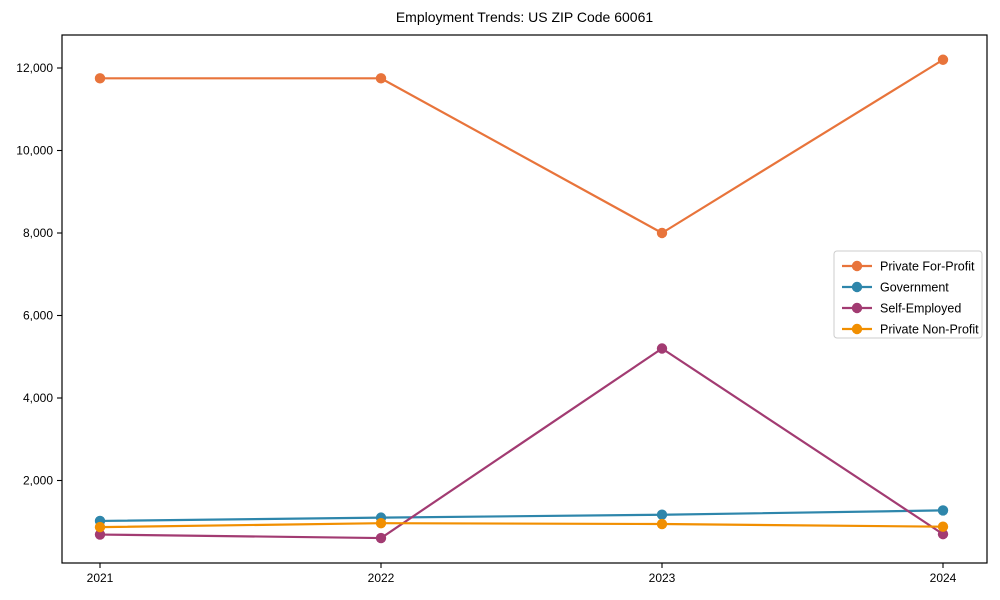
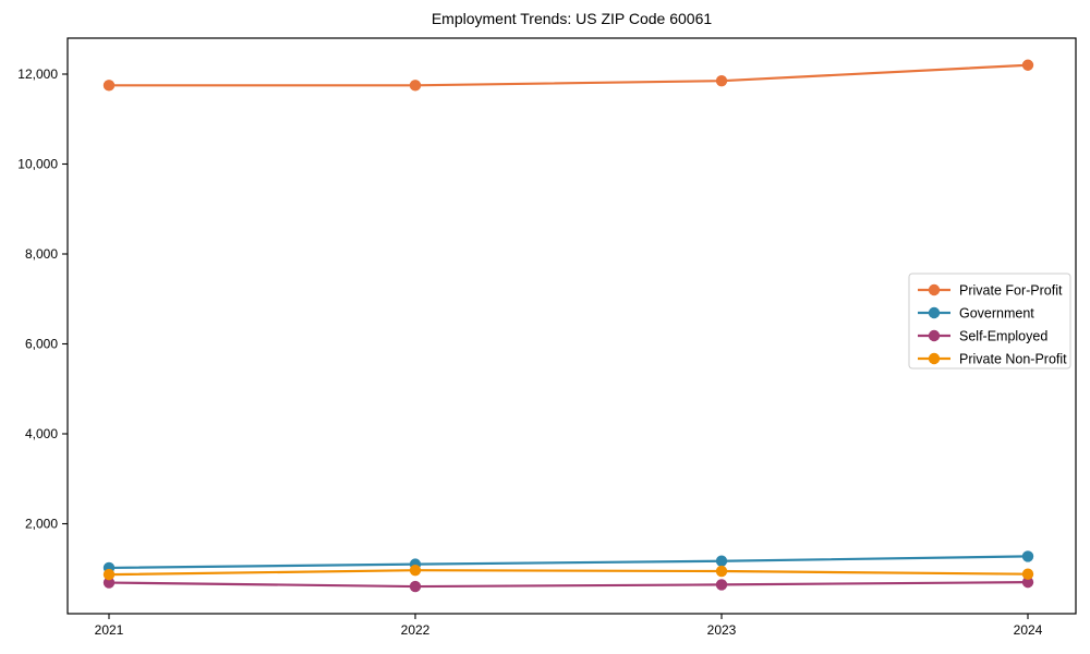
Private For-Profit/2023: 8000 -> 11800
Self-Employed/2023: 5200 -> 600
